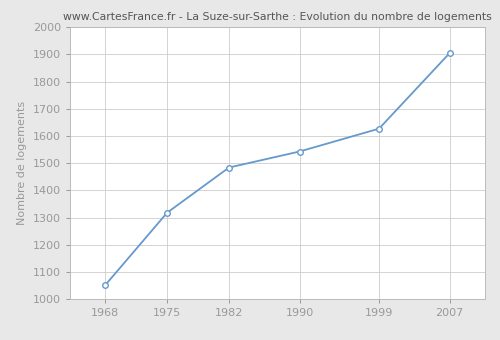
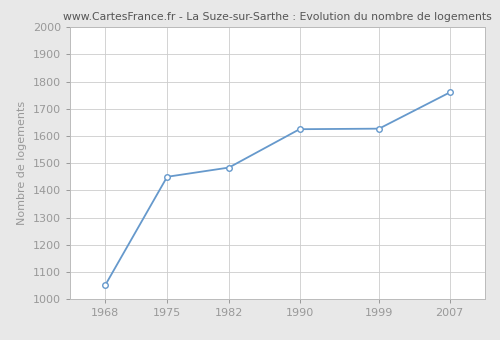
1975: 1318 -> 1450
1990: 1543 -> 1625
2007: 1905 -> 1760
